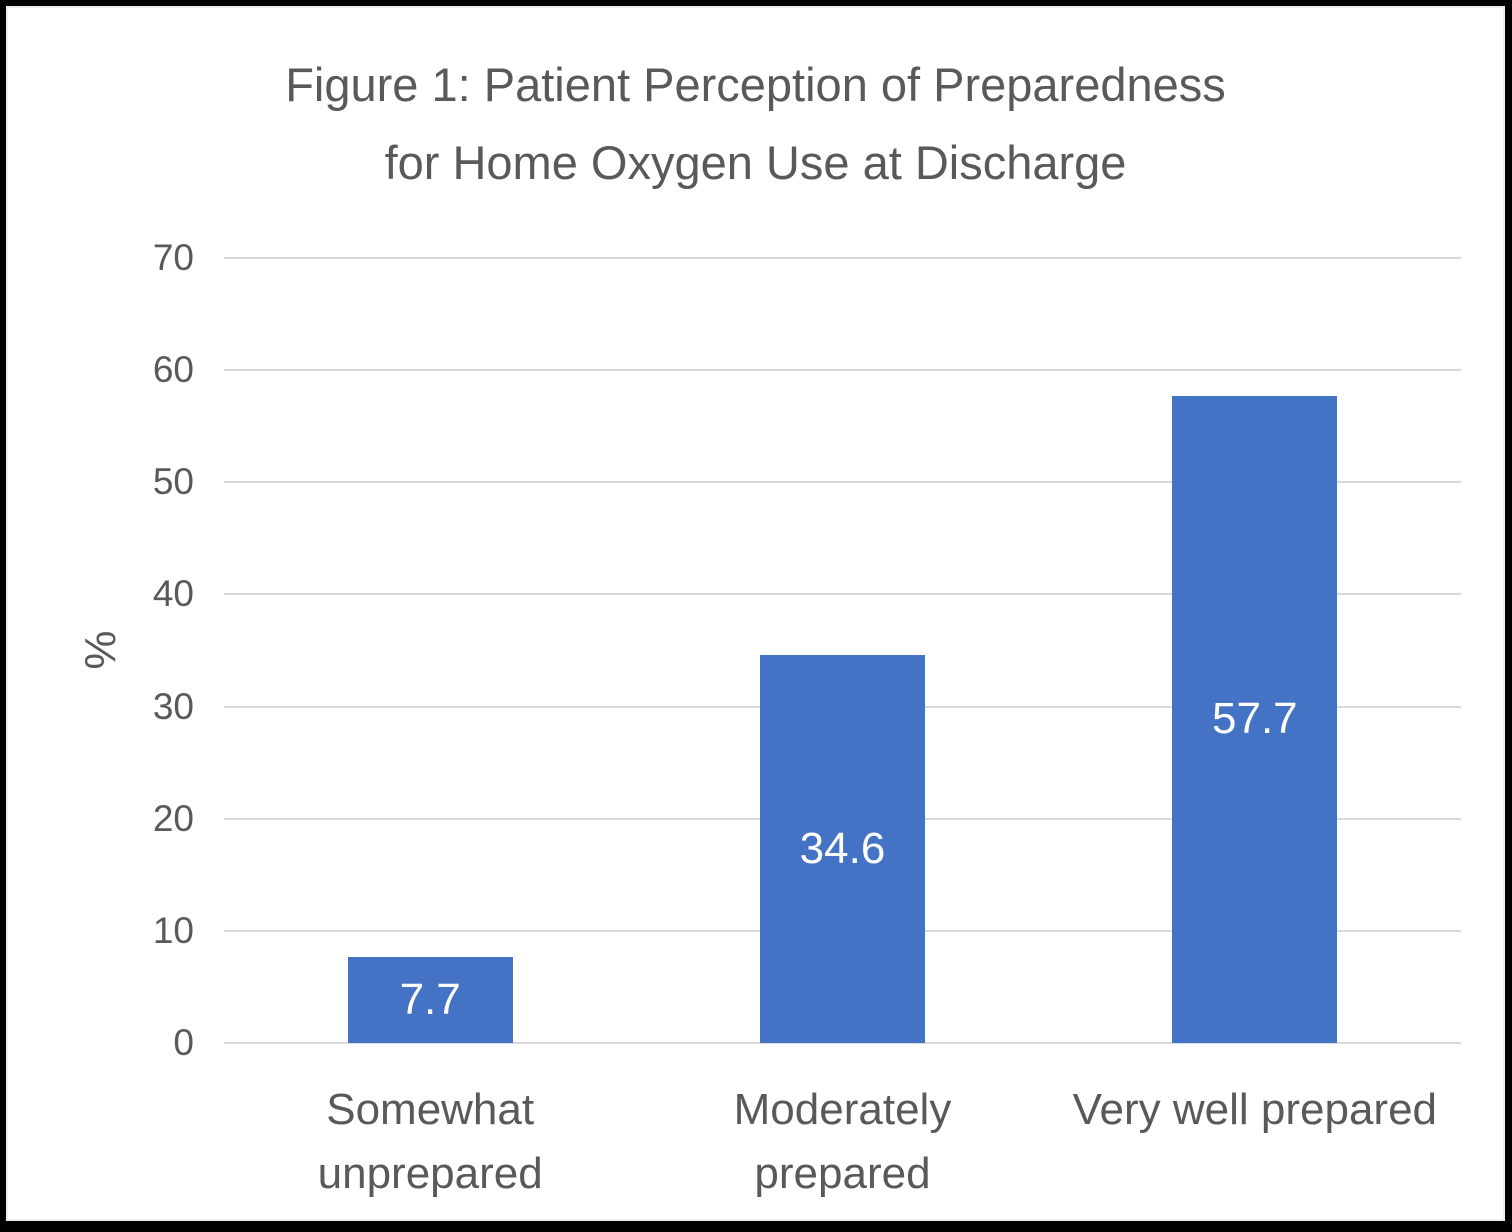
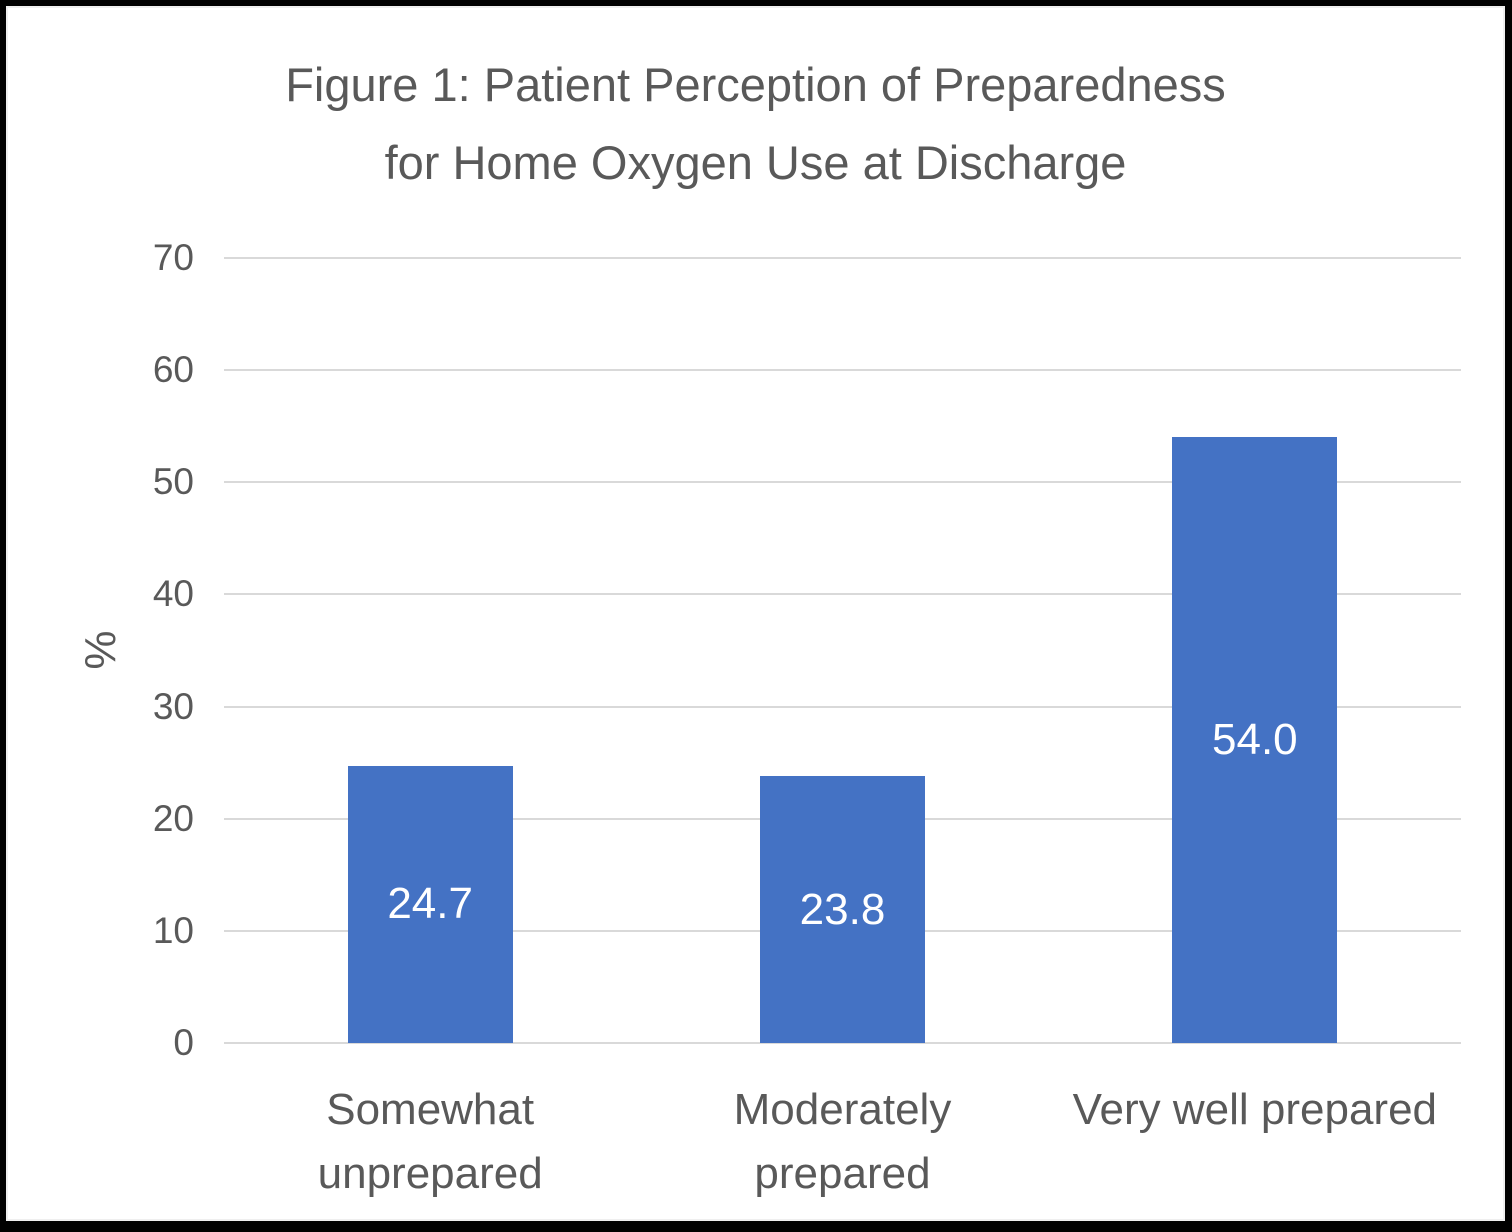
Somewhat unprepared: 7.7 -> 24.7
Moderately prepared: 34.6 -> 23.8
Very well prepared: 57.7 -> 54.0
